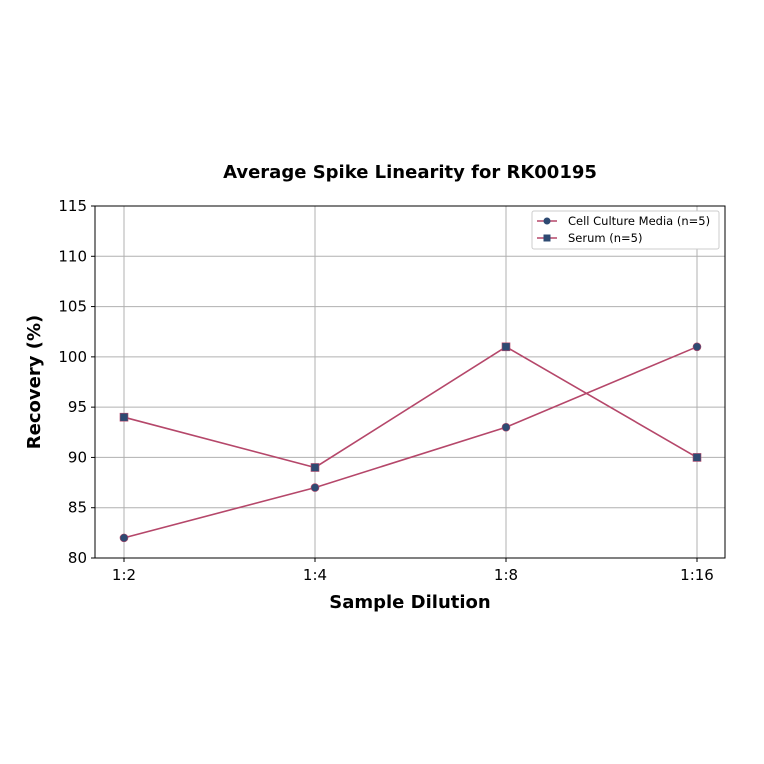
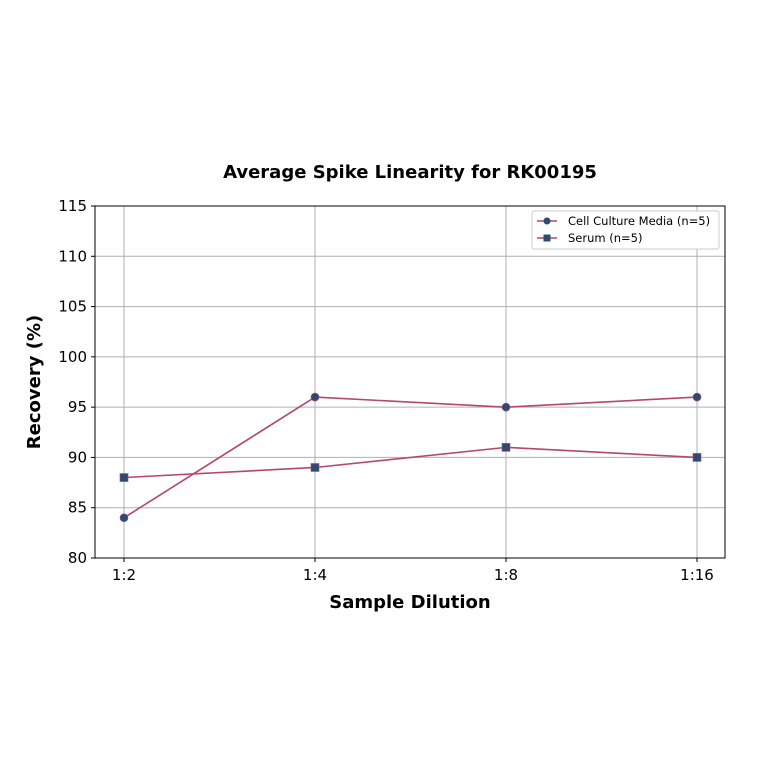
Cell Culture Media (n=5)/1:2: 82 -> 84
Serum (n=5)/1:2: 94 -> 88
Cell Culture Media (n=5)/1:4: 87 -> 96
Cell Culture Media (n=5)/1:8: 93 -> 95
Serum (n=5)/1:8: 101 -> 91
Cell Culture Media (n=5)/1:16: 101 -> 96
